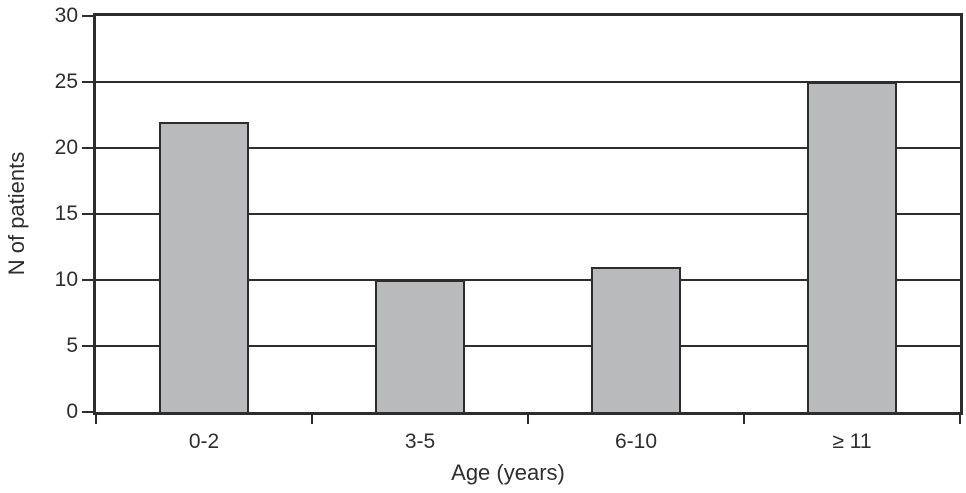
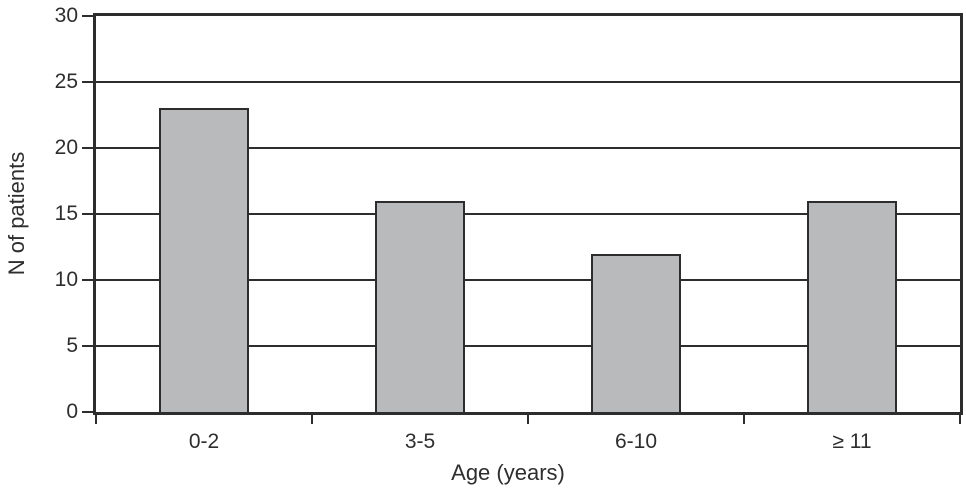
0-2: 22 -> 23
3-5: 10 -> 16
6-10: 11 -> 12
≥ 11: 25 -> 16
